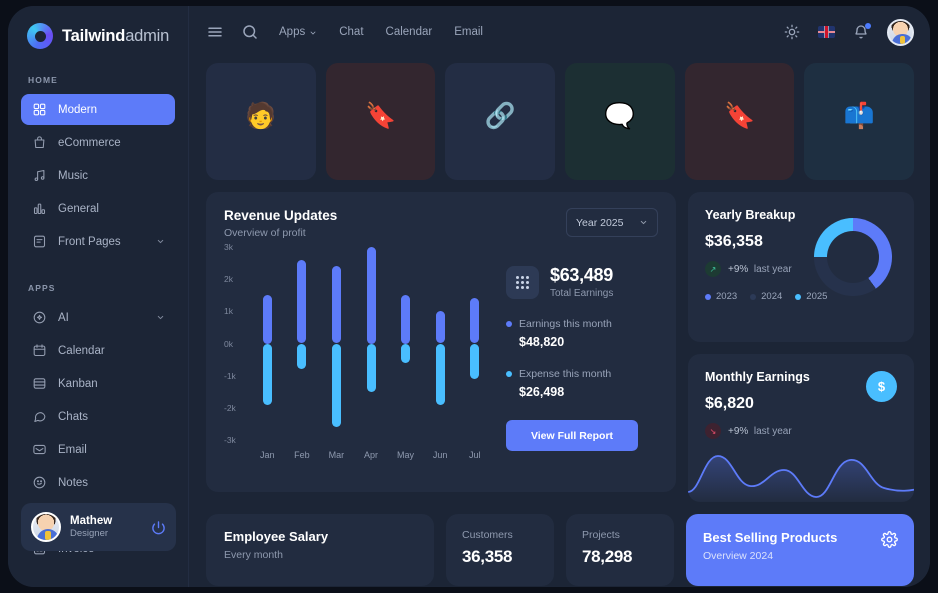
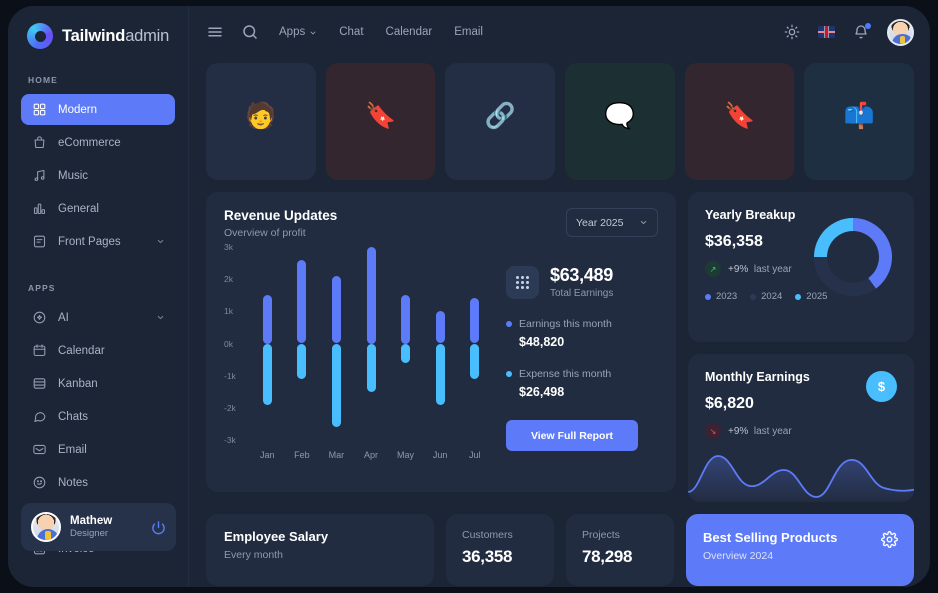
Expense this month/Feb: -0.8k -> -1.1k
Earnings this month/Mar: 2.4k -> 2.1k
